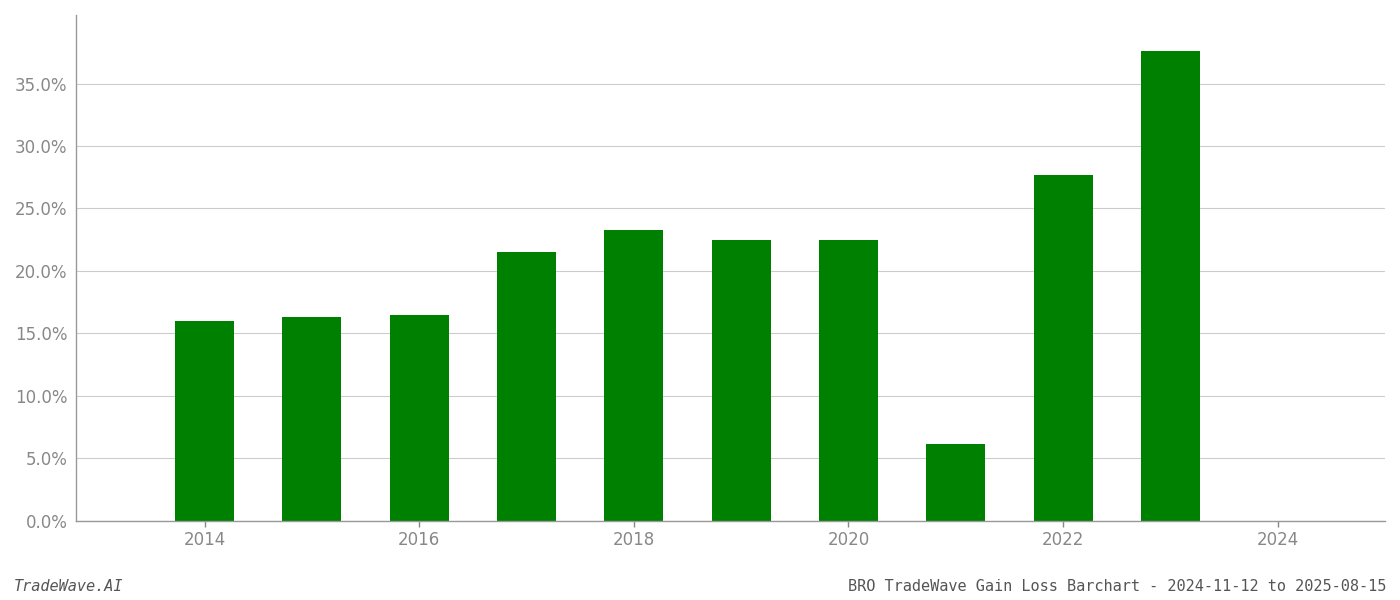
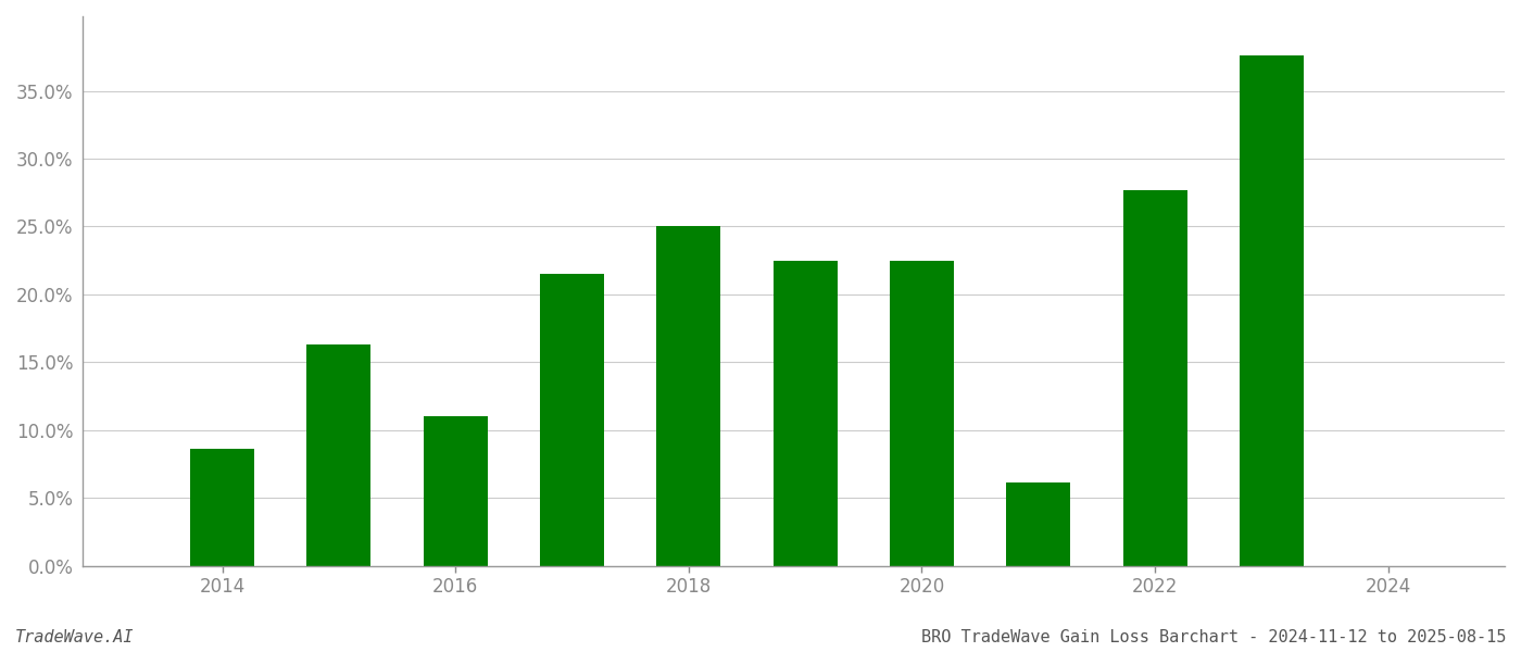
2014: 16.0% -> 8.6%
2016: 16.5% -> 11.0%
2018: 23.3% -> 25.0%
